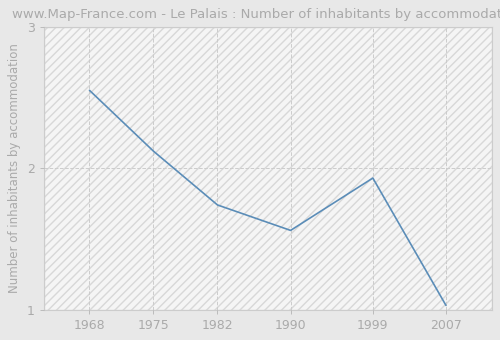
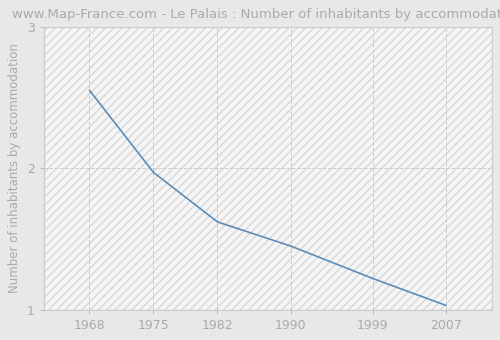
1975: 2.12 -> 1.97
1982: 1.74 -> 1.62
1990: 1.56 -> 1.45
1999: 1.93 -> 1.22
